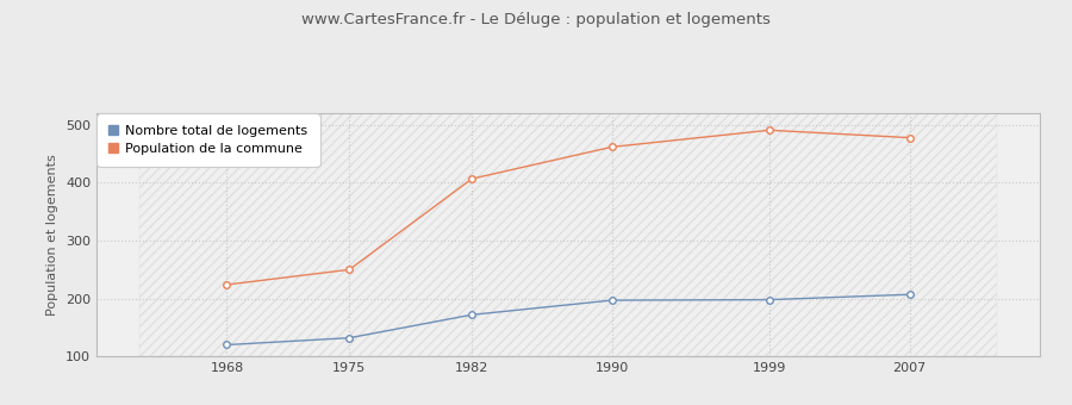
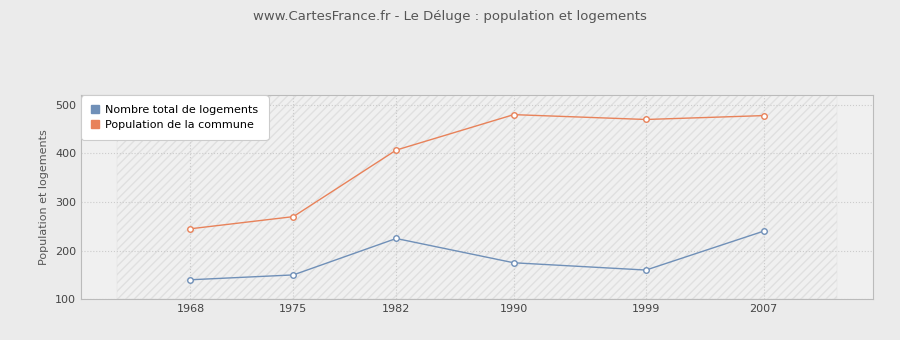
Nombre total de logements/1968: 120 -> 140
Population de la commune/1968: 224 -> 245
Nombre total de logements/1975: 132 -> 150
Population de la commune/1975: 250 -> 270
Nombre total de logements/1982: 172 -> 225
Nombre total de logements/1990: 197 -> 175
Population de la commune/1990: 462 -> 480
Nombre total de logements/1999: 198 -> 160
Population de la commune/1999: 491 -> 470
Nombre total de logements/2007: 207 -> 240
